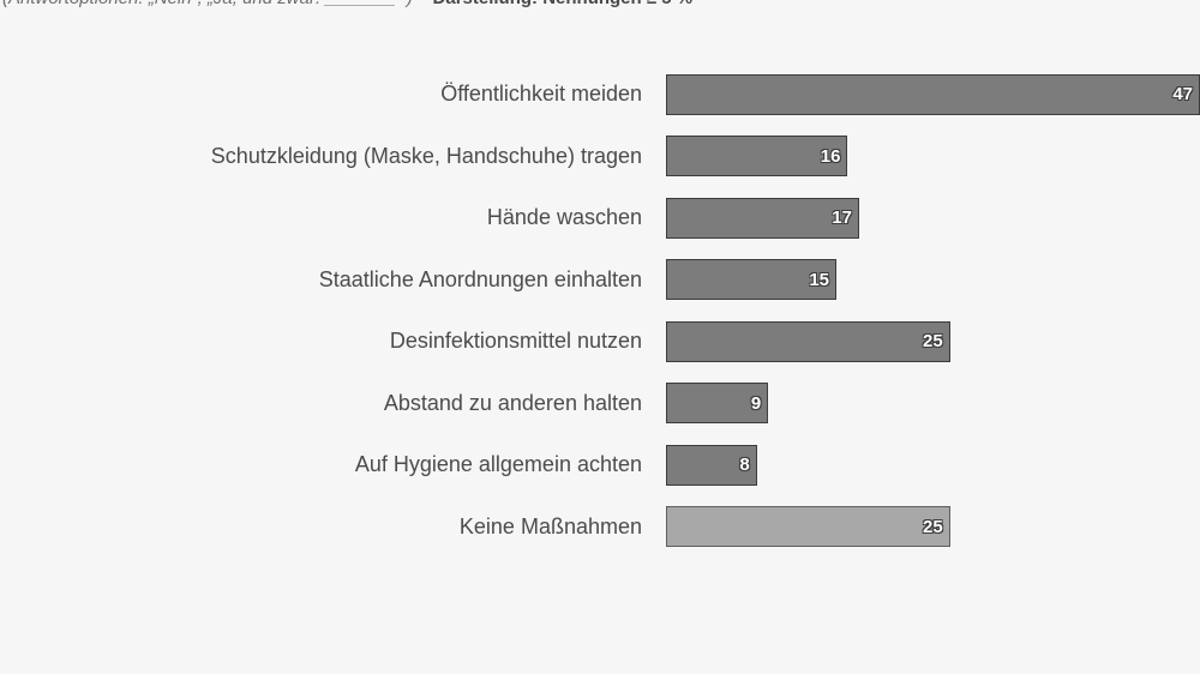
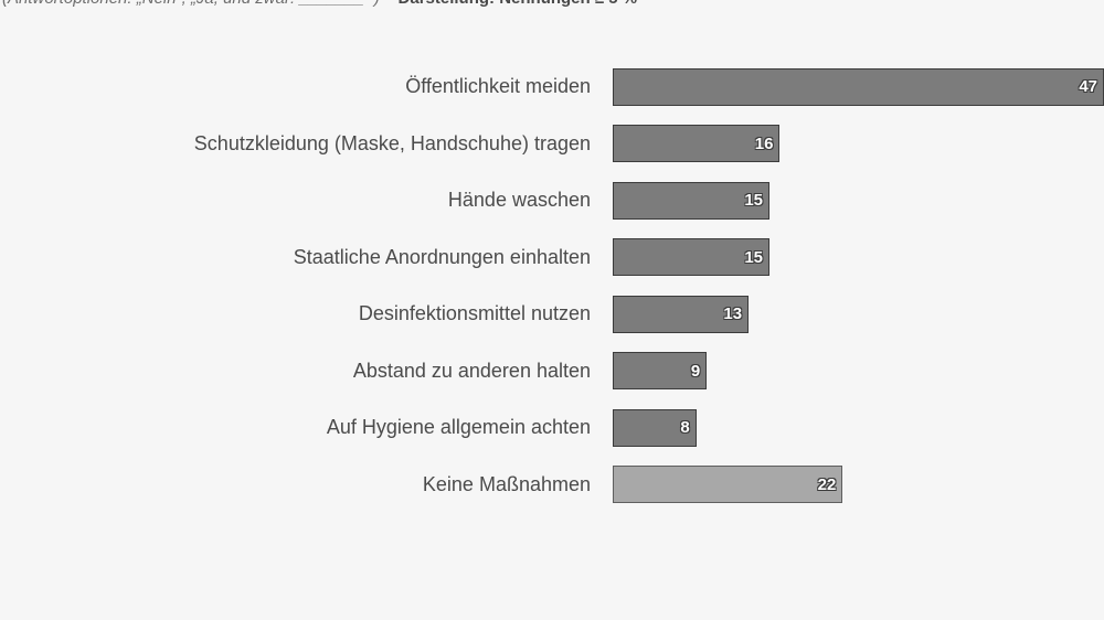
Hände waschen: 17 -> 15
Desinfektionsmittel nutzen: 25 -> 13
Keine Maßnahmen: 25 -> 22
